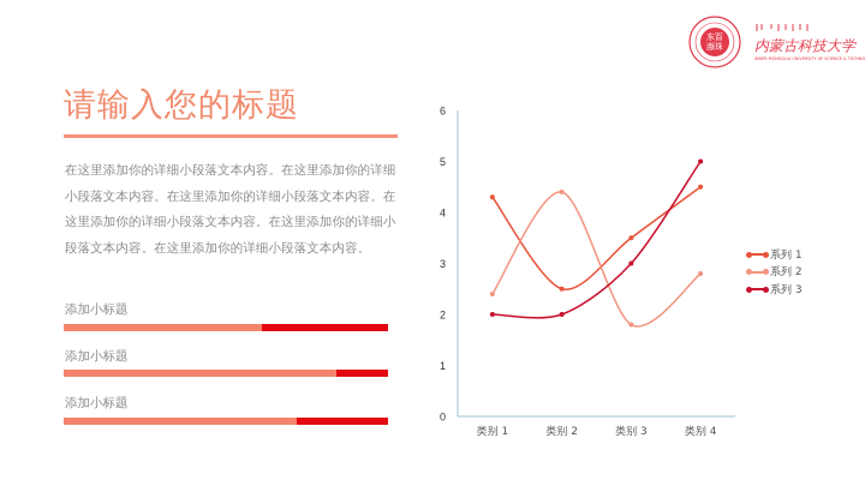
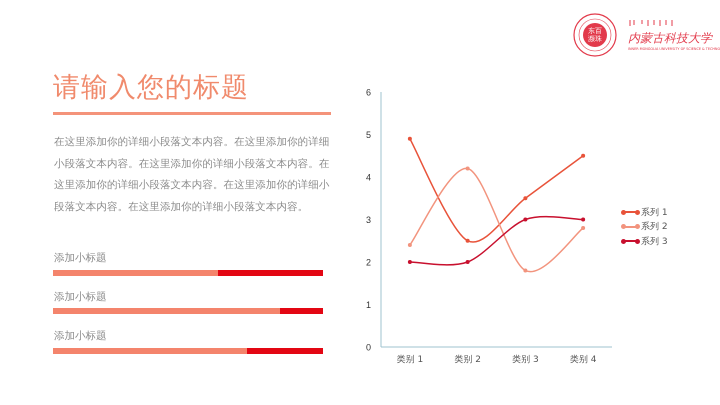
系列 1/类别 1: 4.3 -> 4.9
系列 2/类别 2: 4.4 -> 4.2
系列 3/类别 4: 5 -> 3
